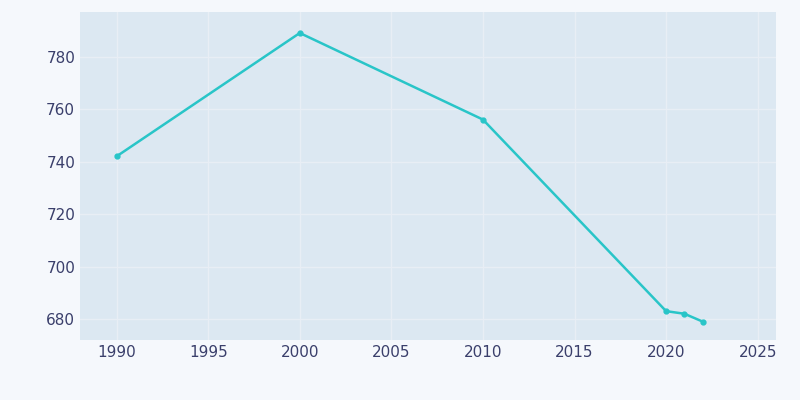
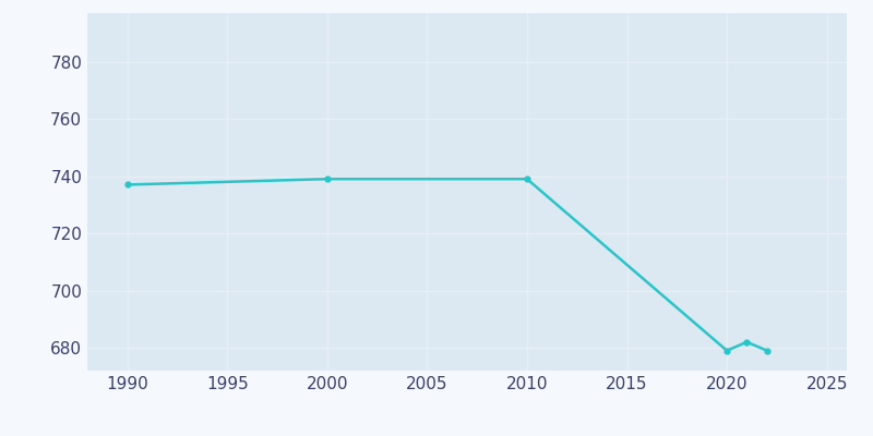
1990: 742 -> 737
2000: 789 -> 739
2010: 756 -> 739
2020: 683 -> 679
